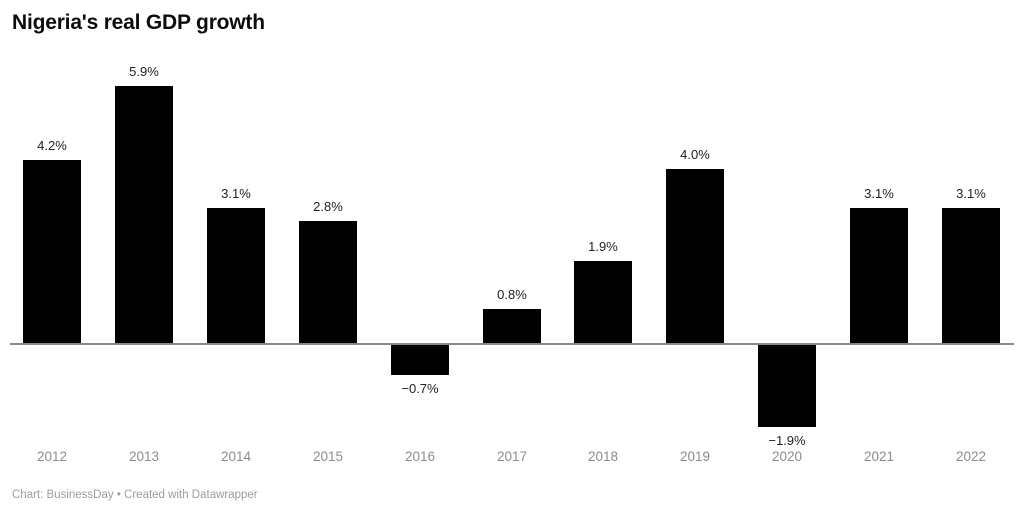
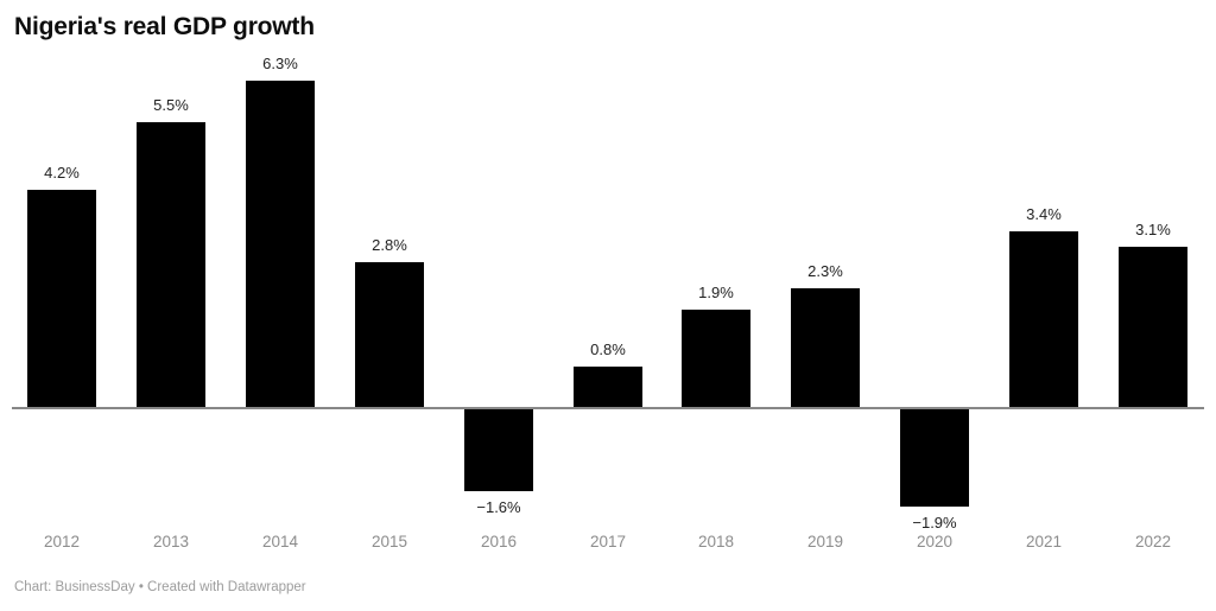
2013: 5.9% -> 5.5%
2014: 3.1% -> 6.3%
2016: −0.7% -> −1.6%
2019: 4.0% -> 2.3%
2021: 3.1% -> 3.4%
